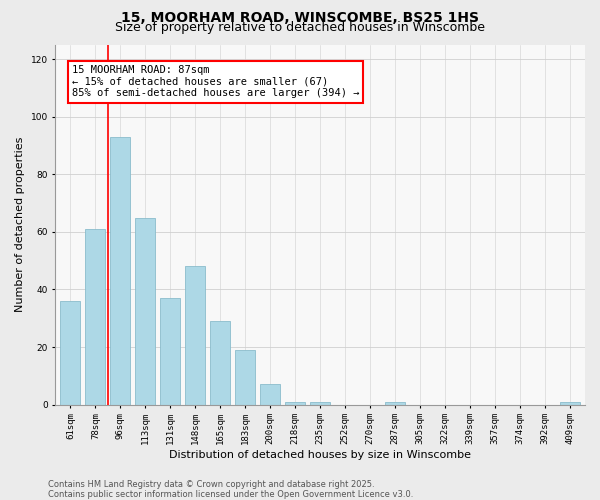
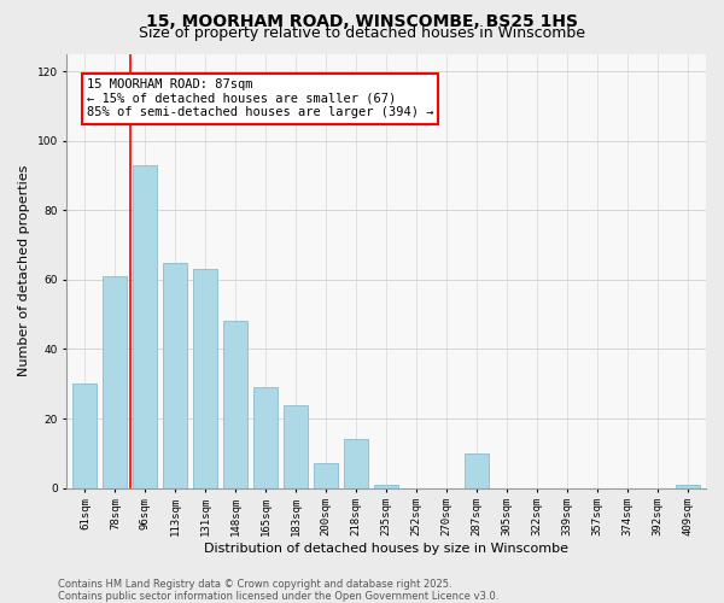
61sqm: 36 -> 30
131sqm: 37 -> 63
183sqm: 19 -> 24
218sqm: 1 -> 14
287sqm: 1 -> 10
